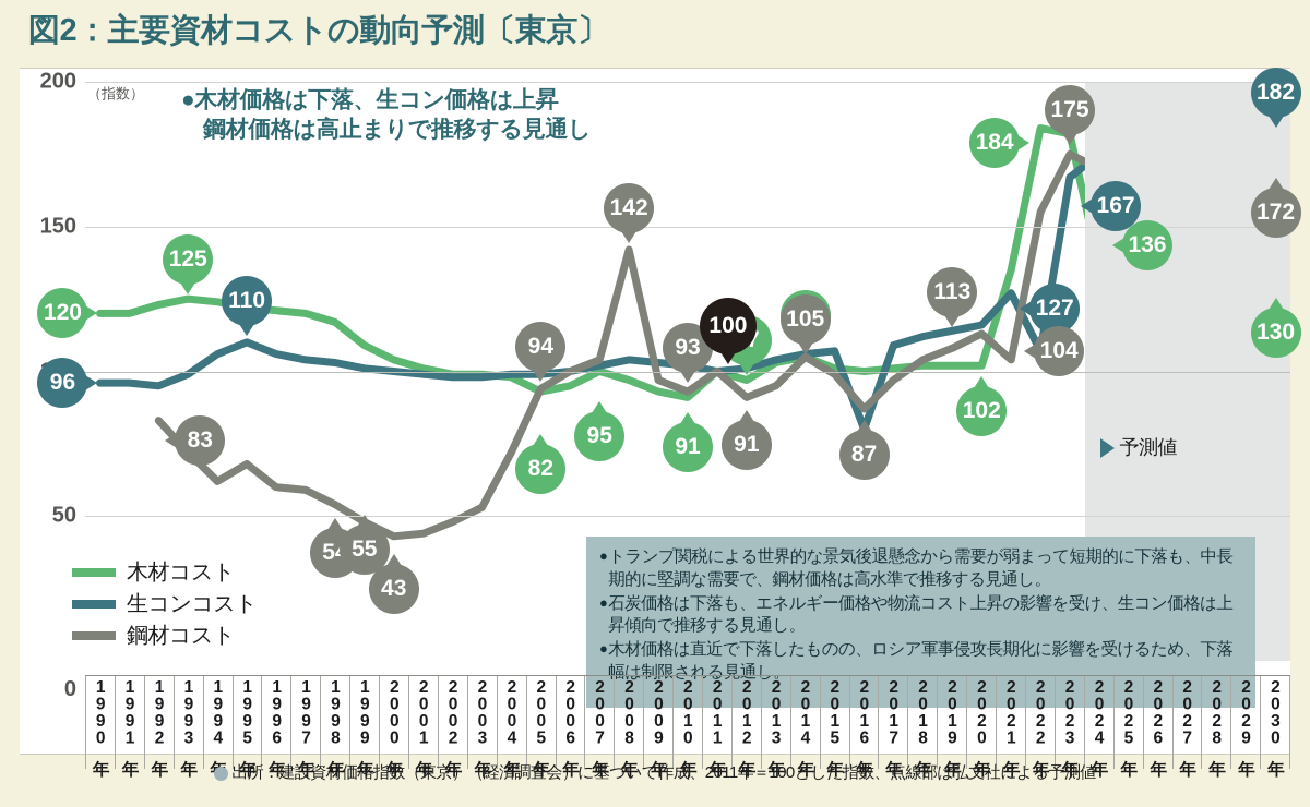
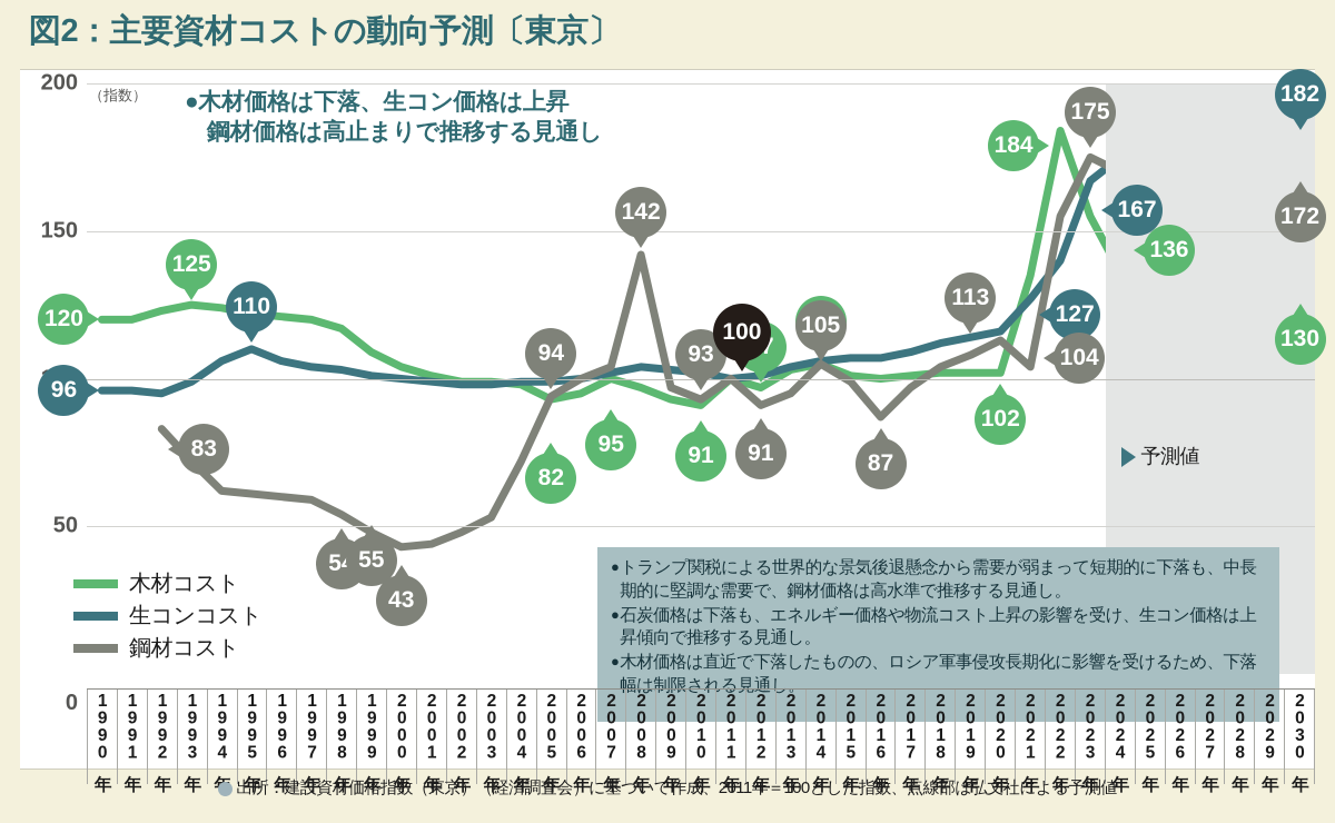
鋼材コスト/1995年: 68 -> 61
生コンコスト/2016年: 80 -> 107
生コンコスト/2022年: 107 -> 140
木材コスト/2023年: 182 -> 155
